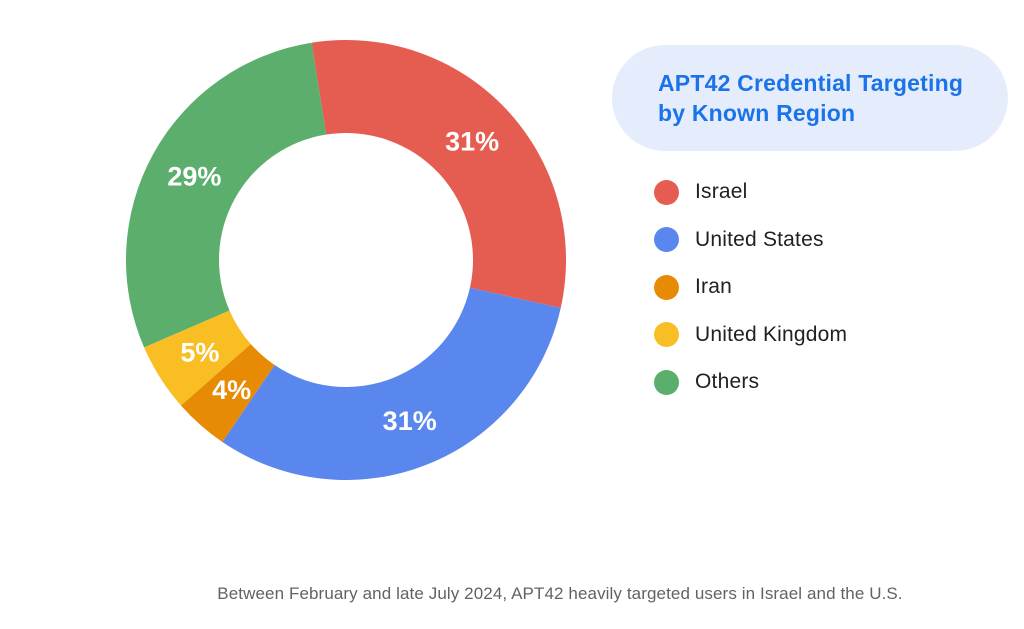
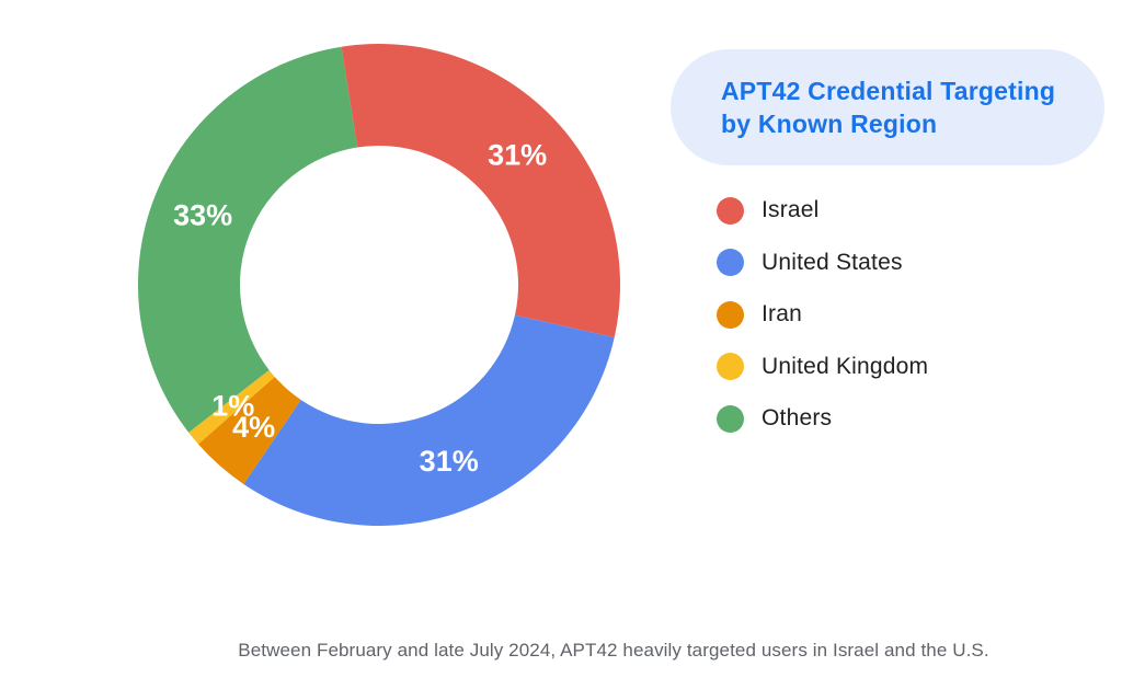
United Kingdom: 5% -> 1%
Others: 29% -> 33%
